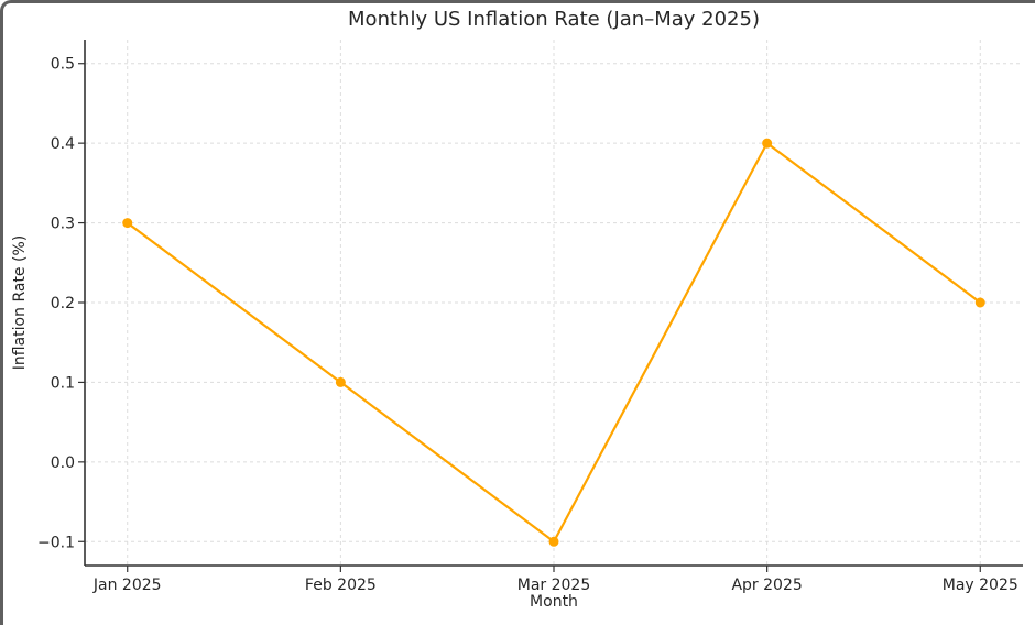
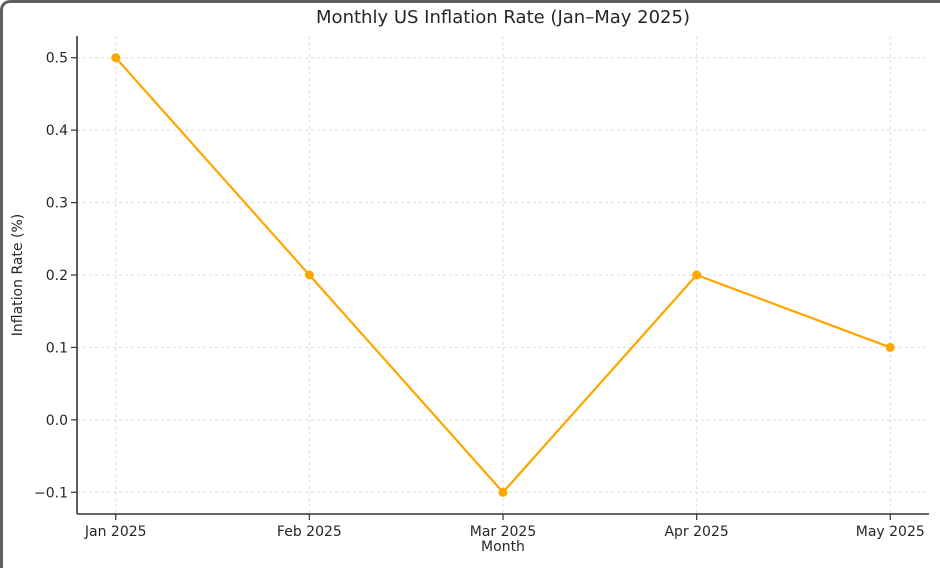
Jan 2025: 0.3 -> 0.5
Feb 2025: 0.1 -> 0.2
Apr 2025: 0.4 -> 0.2
May 2025: 0.2 -> 0.1
